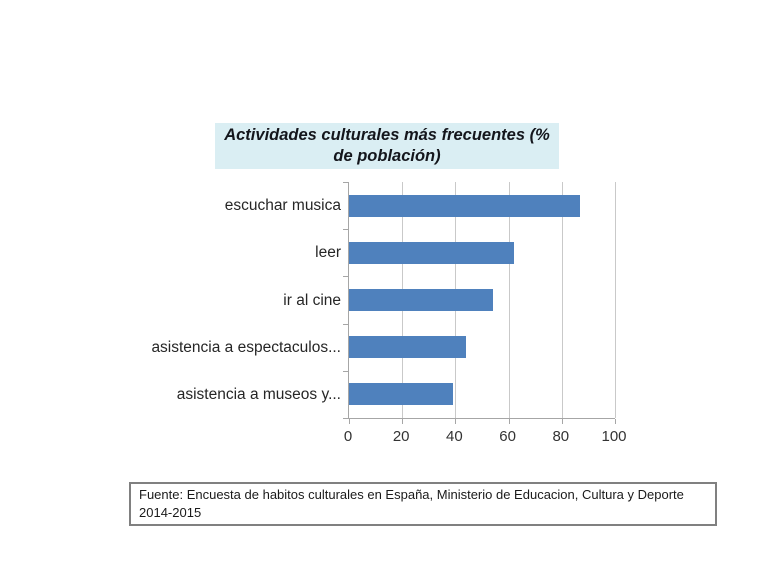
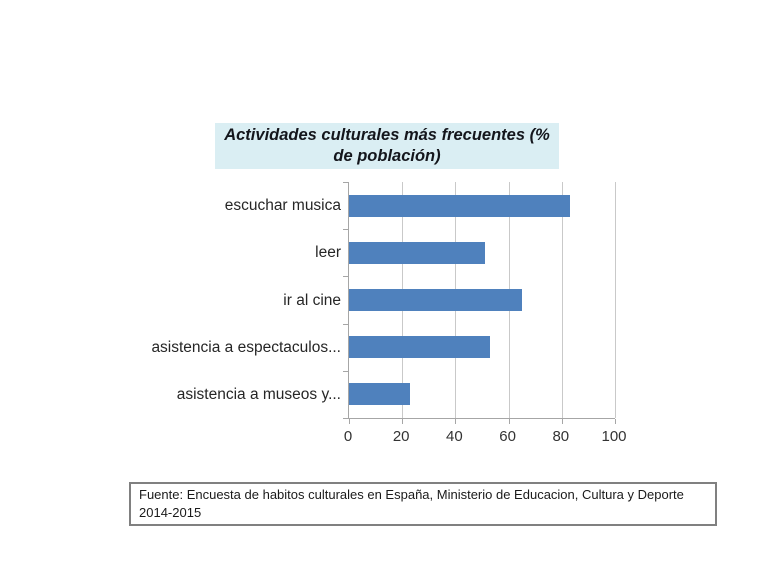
escuchar musica: 87 -> 83
leer: 62 -> 51
ir al cine: 54 -> 65
asistencia a espectaculos...: 44 -> 53
asistencia a museos y...: 39 -> 23
